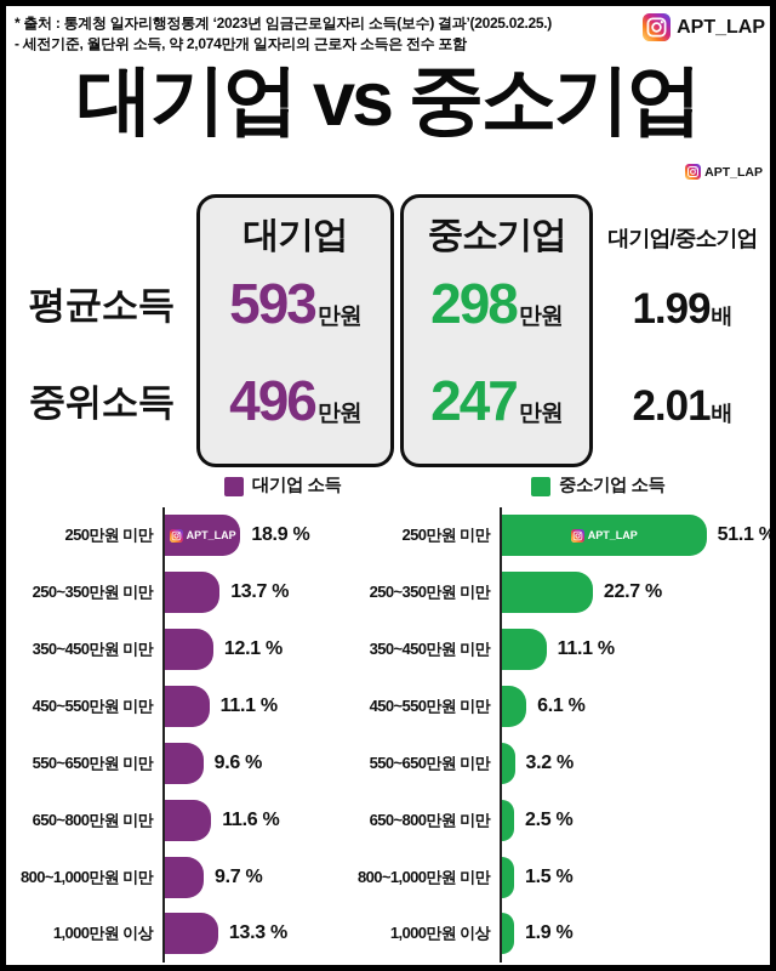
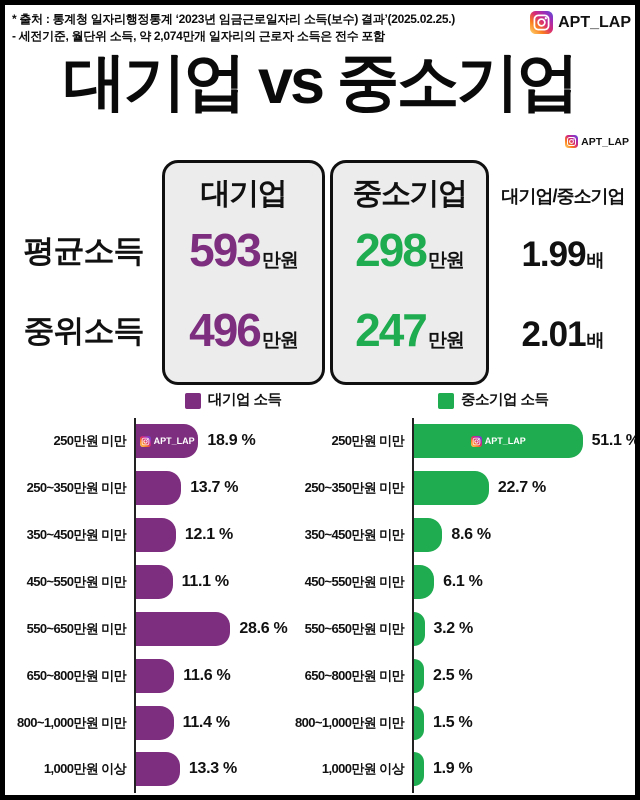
대기업 소득/550~650만원 미만: 9.6 -> 28.6
대기업 소득/800~1,000만원 미만: 9.7 -> 11.4
중소기업 소득/350~450만원 미만: 11.1 -> 8.6
